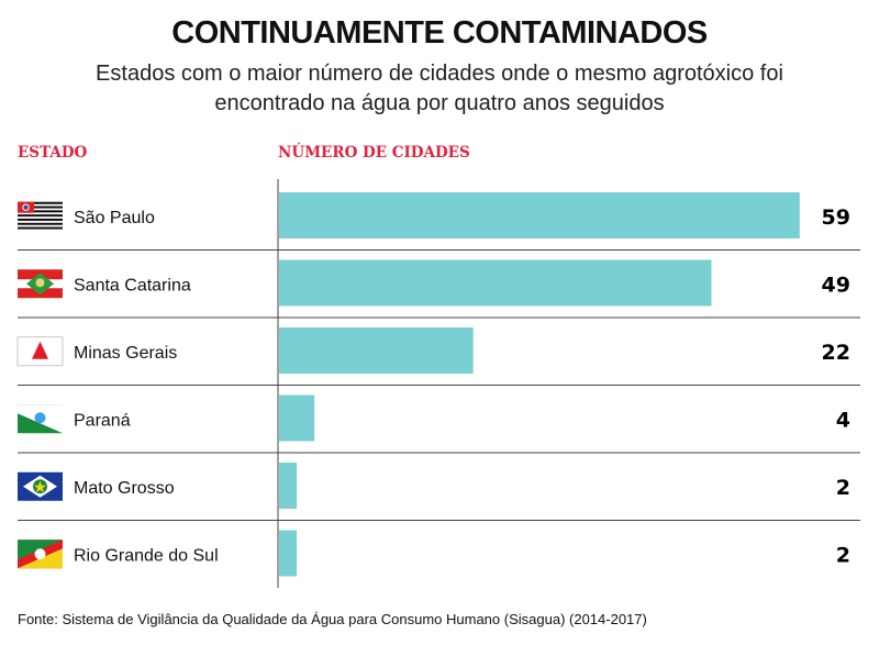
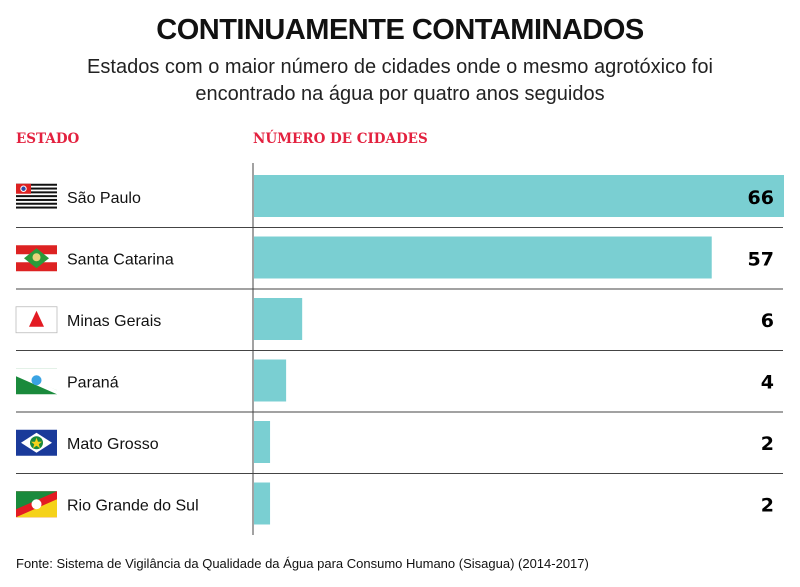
São Paulo: 59 -> 66
Santa Catarina: 49 -> 57
Minas Gerais: 22 -> 6
